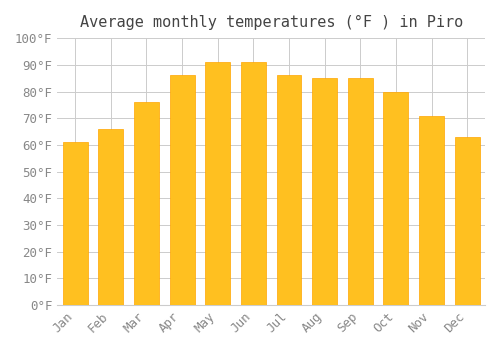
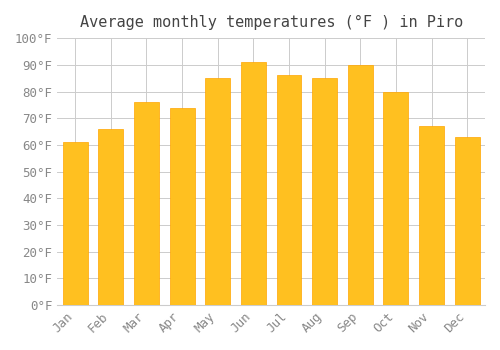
Apr: 86°F -> 74°F
May: 91°F -> 85°F
Sep: 85°F -> 90°F
Nov: 71°F -> 67°F
